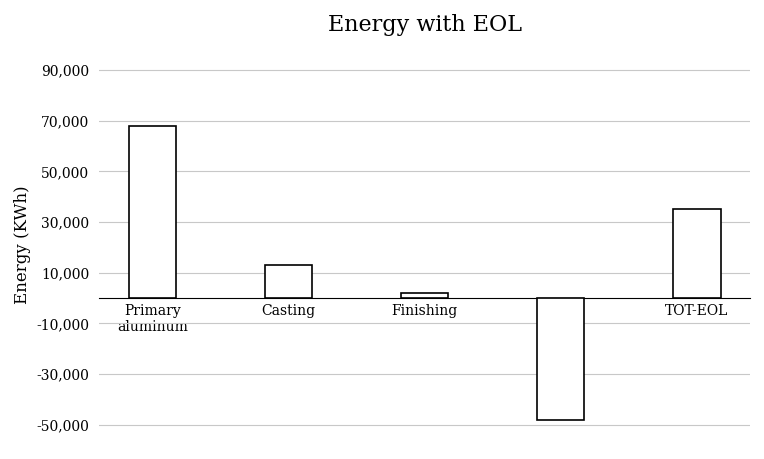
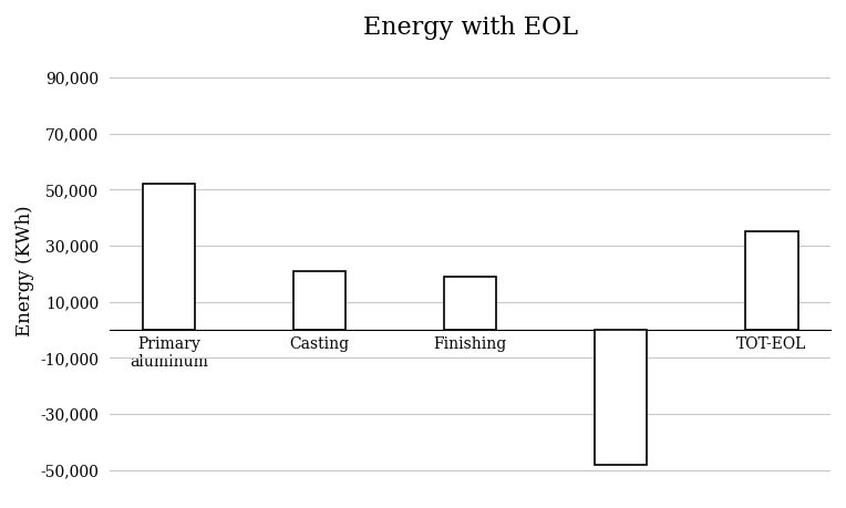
Primary aluminum: 68,000 -> 52,000
Casting: 13,000 -> 21,000
Finishing: 2,000 -> 19,000
